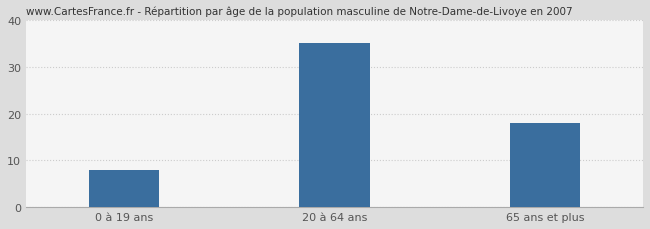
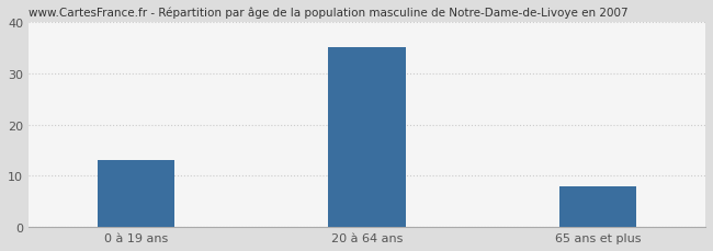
0 à 19 ans: 8 -> 13
65 ans et plus: 18 -> 8
